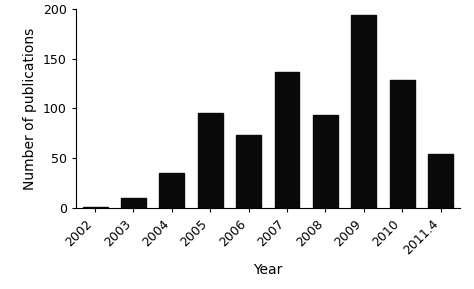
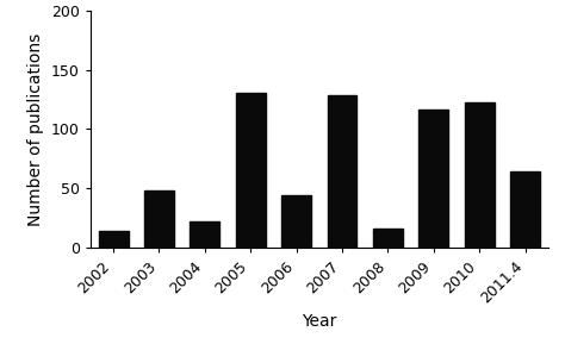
2002: 1 -> 14
2003: 10 -> 48
2004: 35 -> 22
2005: 95 -> 130
2006: 73 -> 44
2007: 136 -> 128
2008: 93 -> 16
2009: 194 -> 116
2010: 128 -> 122
2011.4: 54 -> 64
